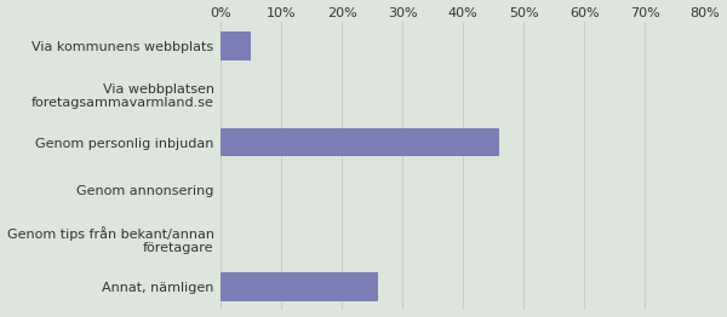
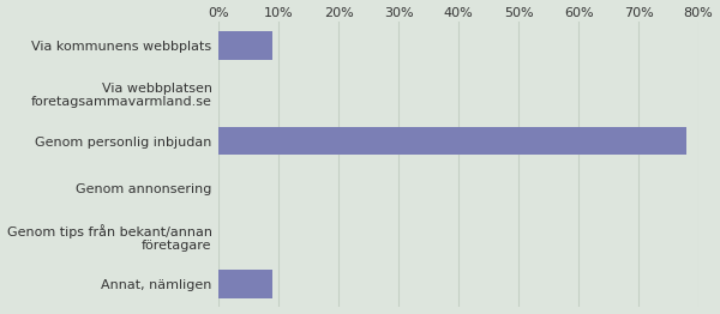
Via kommunens webbplats: 5% -> 9%
Genom personlig inbjudan: 46% -> 78%
Annat, nämligen: 26% -> 9%
